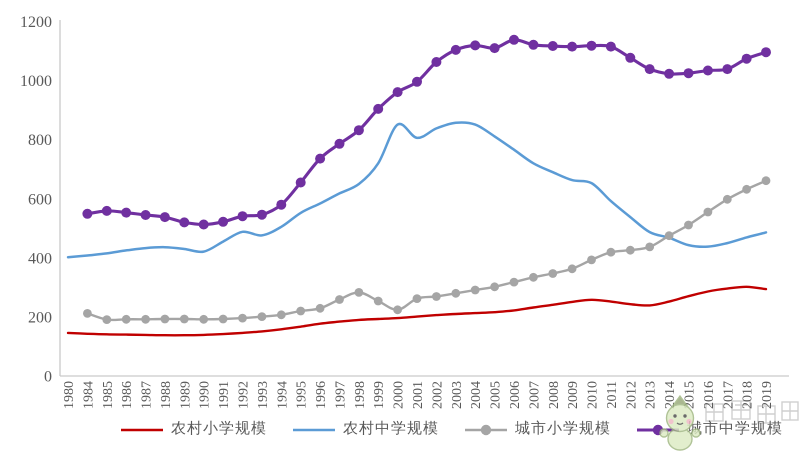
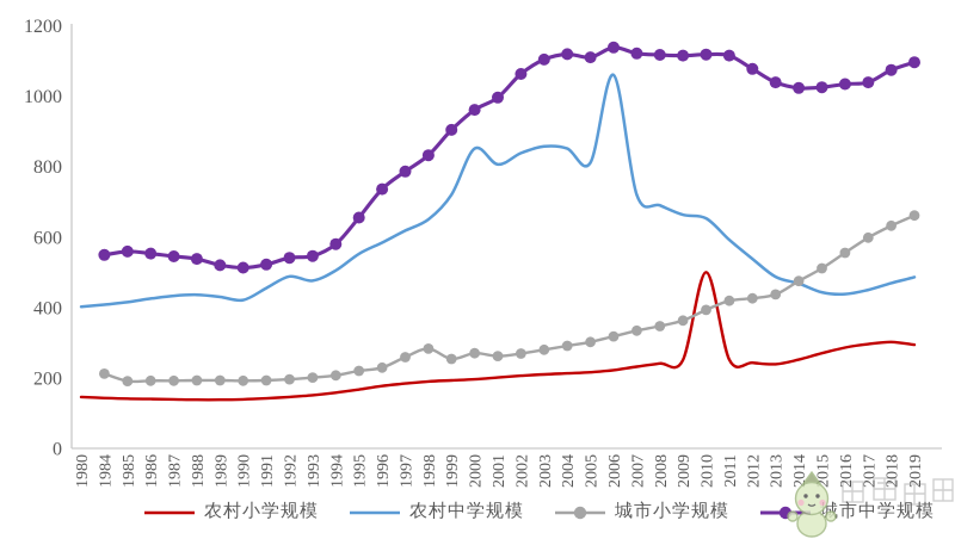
城市小学规模/2000: 220 -> 270
农村中学规模/2006: 770 -> 1060
农村小学规模/2010: 260 -> 500
